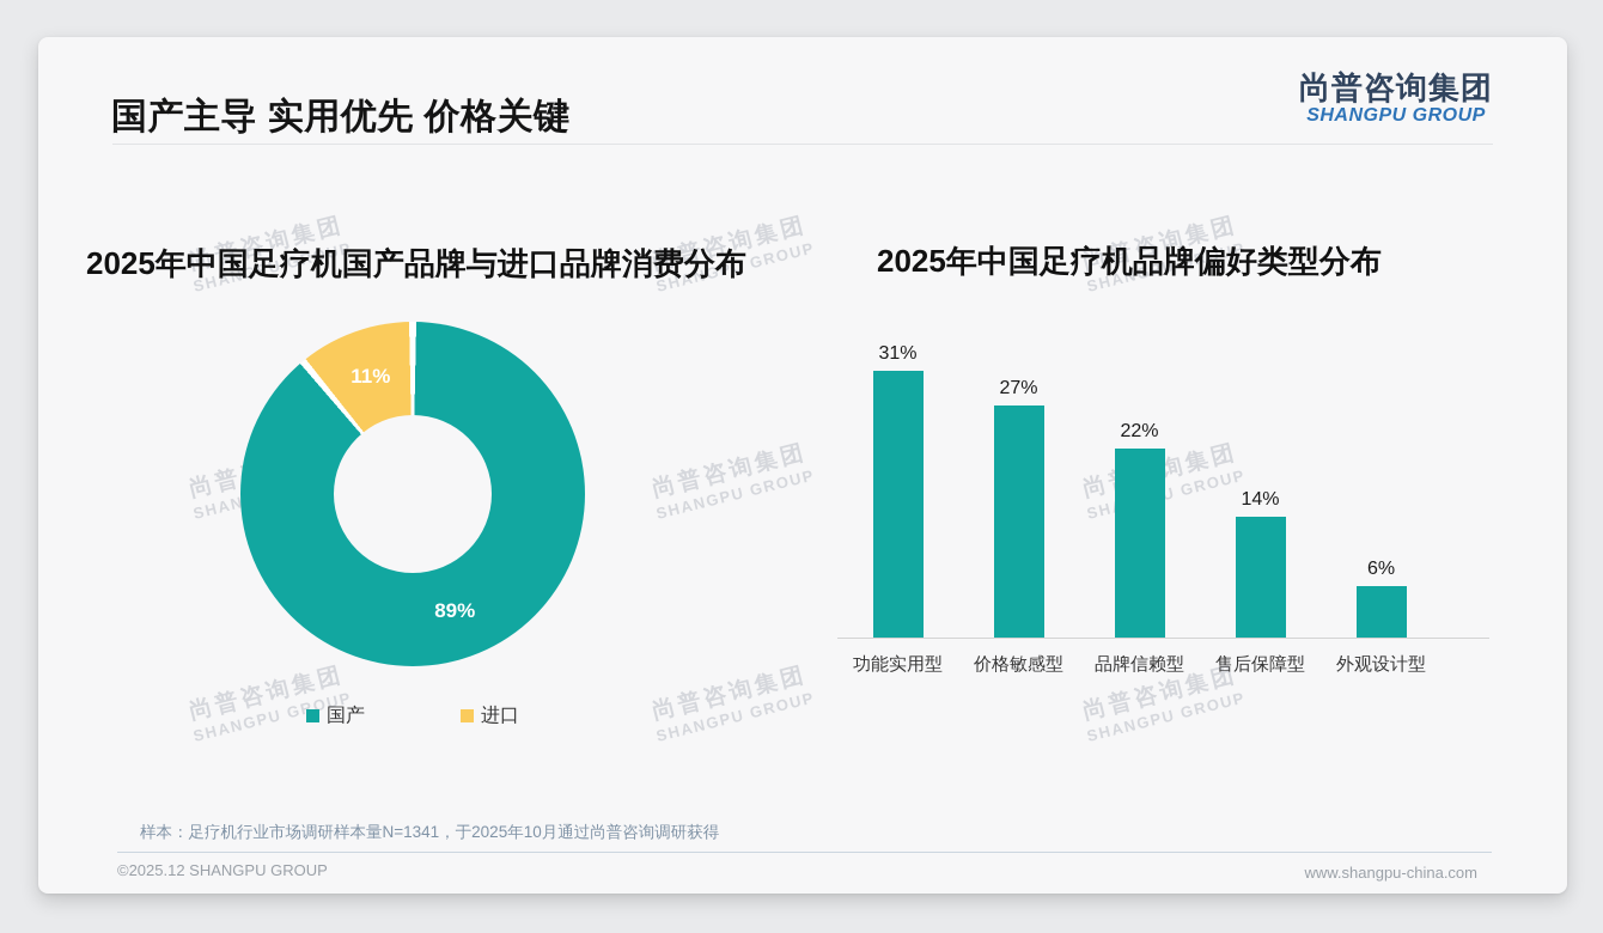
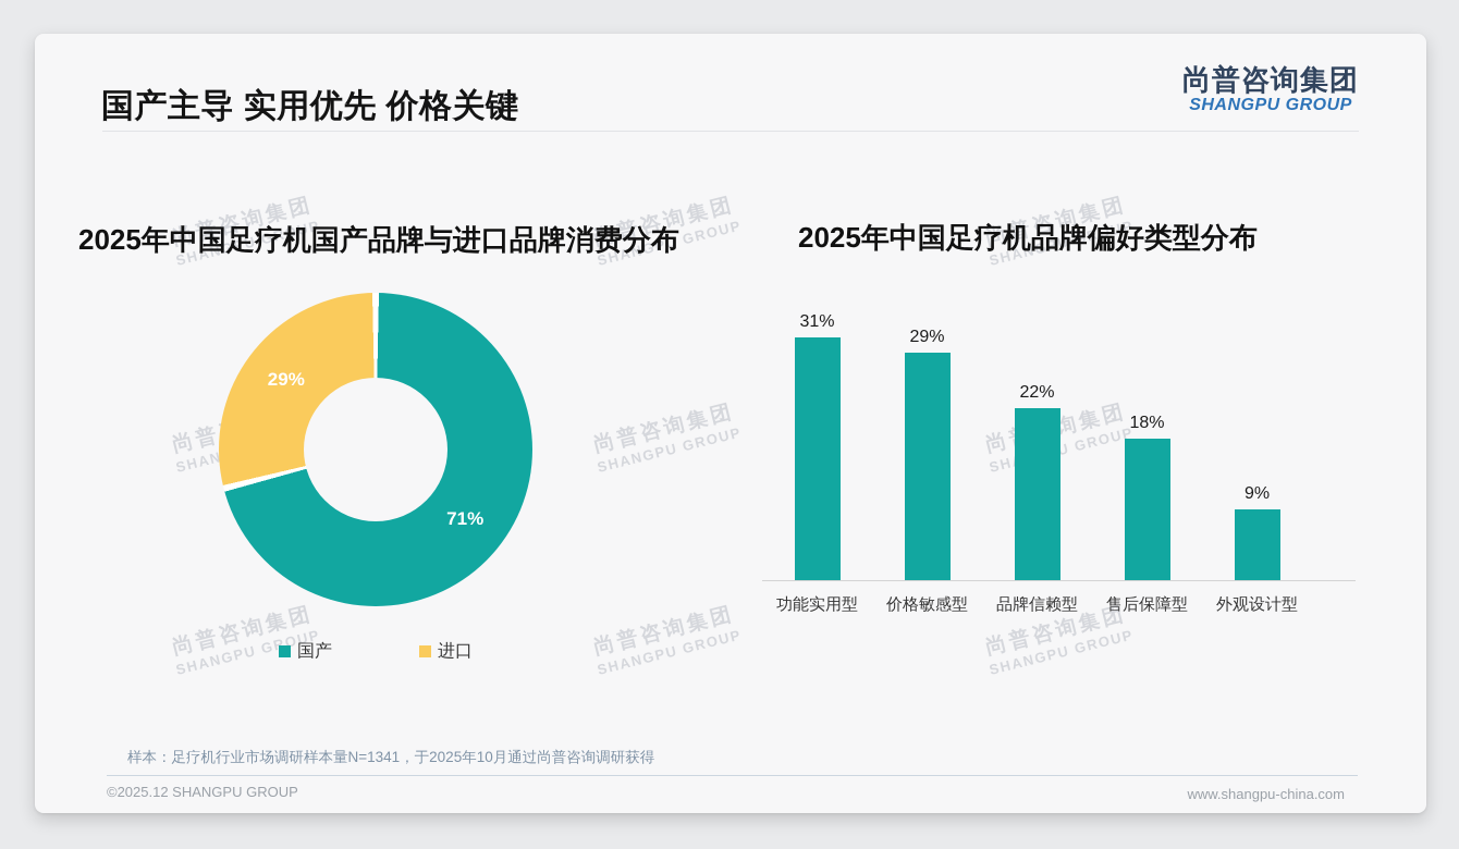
2025年中国足疗机国产品牌与进口品牌消费分布/国产: 89% -> 71%
2025年中国足疗机国产品牌与进口品牌消费分布/进口: 11% -> 29%
2025年中国足疗机品牌偏好类型分布/价格敏感型: 27% -> 29%
2025年中国足疗机品牌偏好类型分布/售后保障型: 14% -> 18%
2025年中国足疗机品牌偏好类型分布/外观设计型: 6% -> 9%
